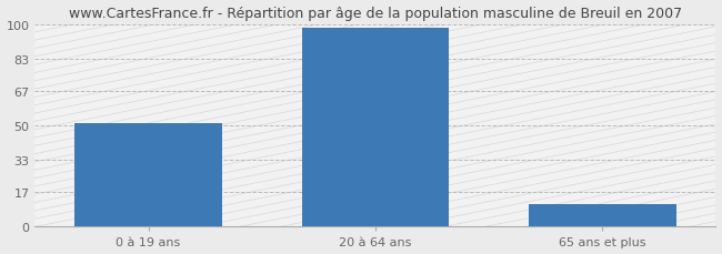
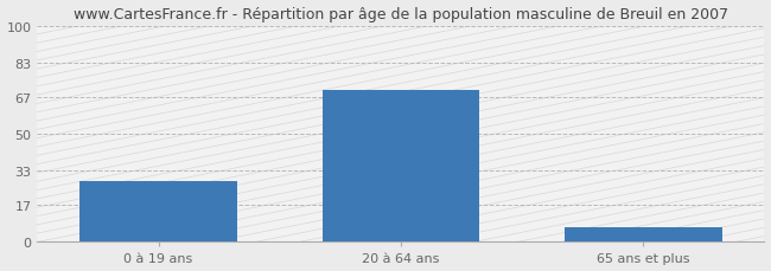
0 à 19 ans: 51 -> 28
20 à 64 ans: 98 -> 70
65 ans et plus: 11 -> 7
